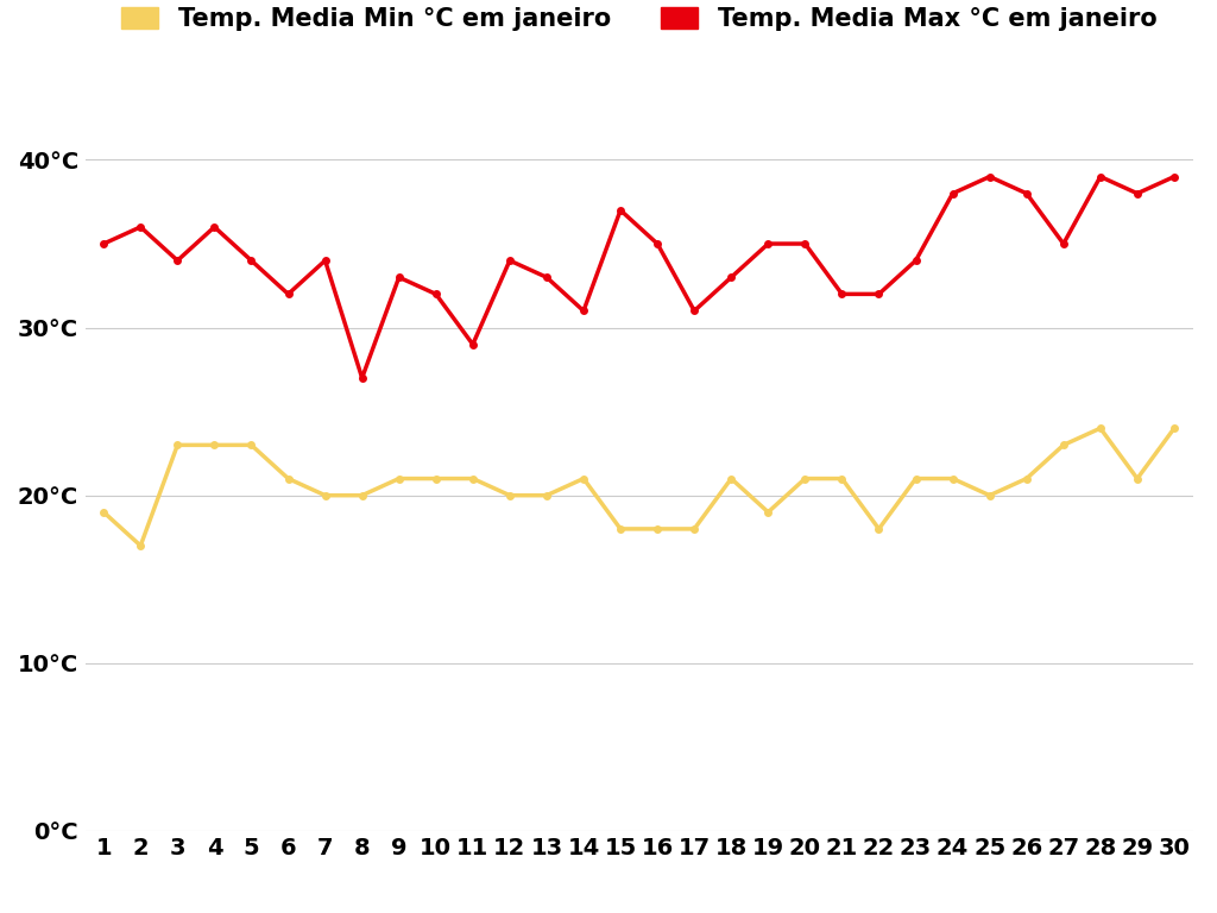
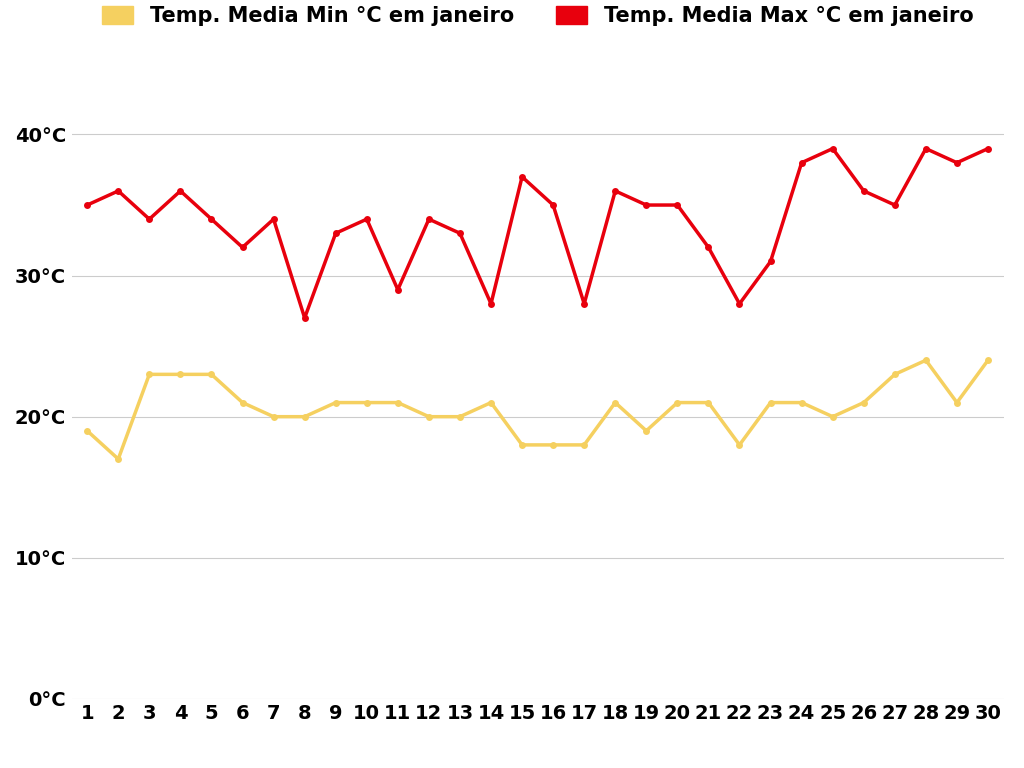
Temp. Media Max °C em janeiro/10: 32°C -> 34°C
Temp. Media Max °C em janeiro/14: 31°C -> 28°C
Temp. Media Max °C em janeiro/17: 31°C -> 28°C
Temp. Media Max °C em janeiro/18: 33°C -> 36°C
Temp. Media Max °C em janeiro/22: 32°C -> 28°C
Temp. Media Max °C em janeiro/23: 34°C -> 31°C
Temp. Media Max °C em janeiro/26: 38°C -> 36°C
